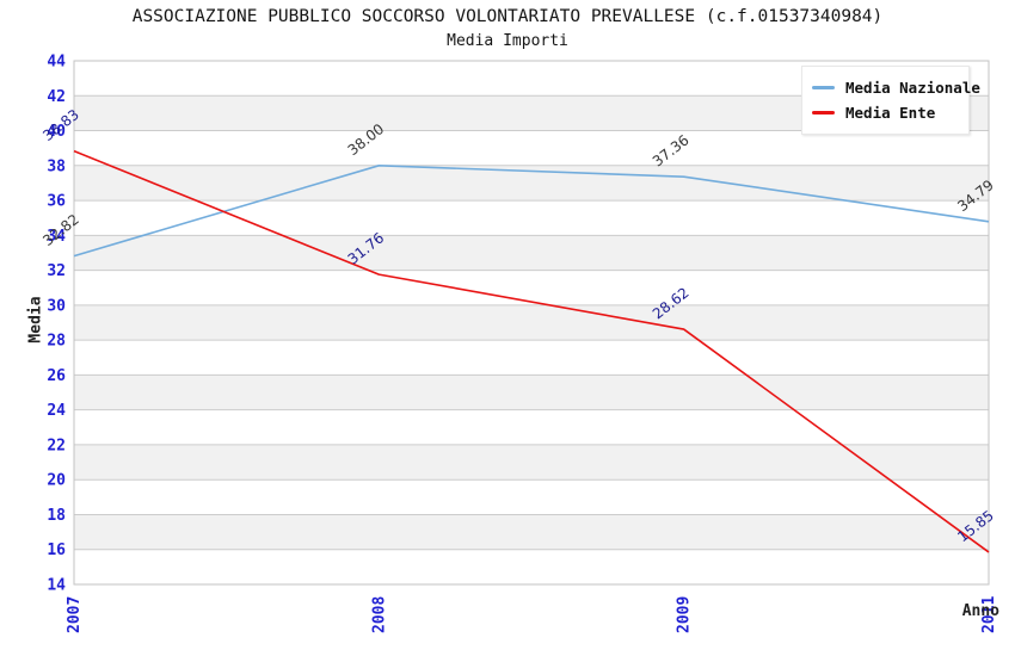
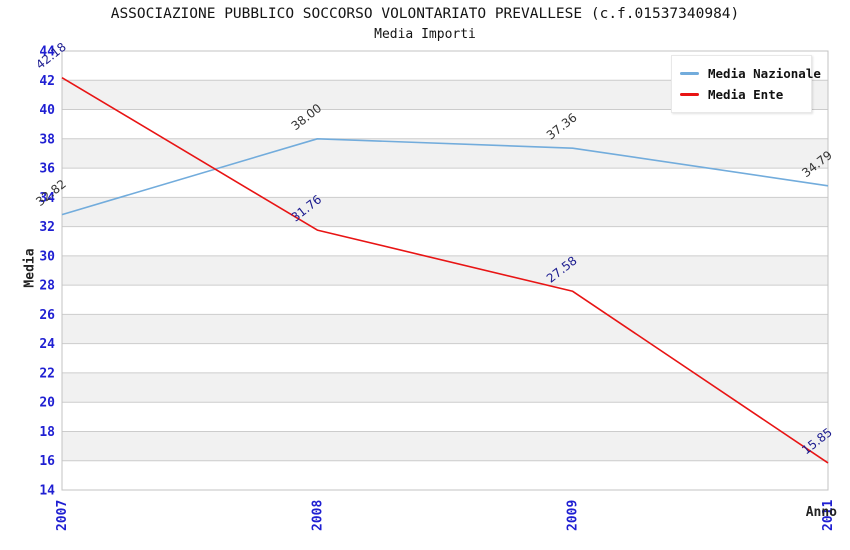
Media Ente/2007: 38.83 -> 42.18
Media Ente/2009: 28.62 -> 27.58
